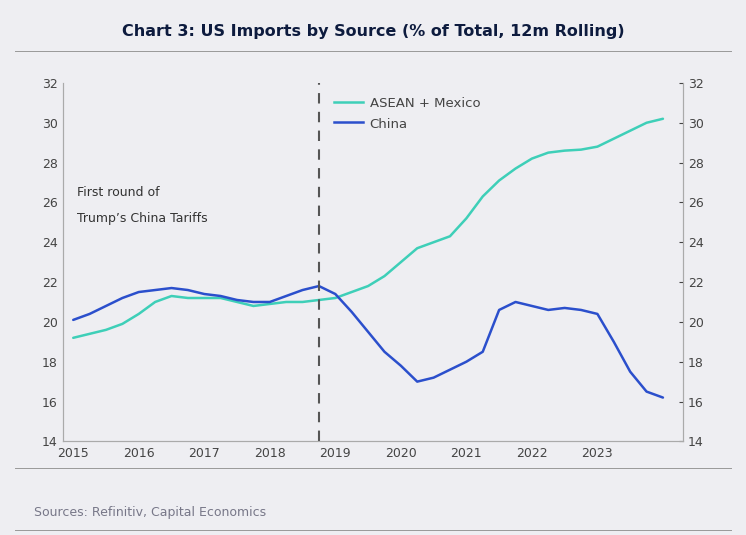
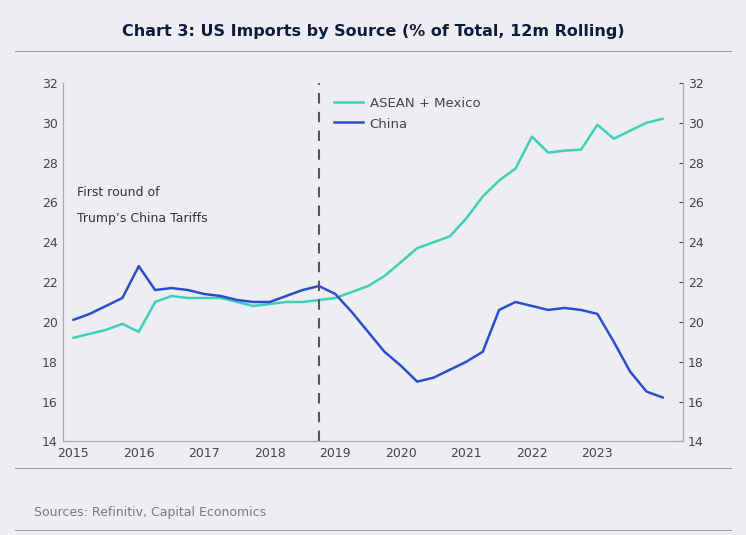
ASEAN + Mexico/2016: 20.4 -> 19.5
China/2016: 21.5 -> 22.8
ASEAN + Mexico/2022: 28.2 -> 29.3
ASEAN + Mexico/2023: 28.8 -> 29.9
